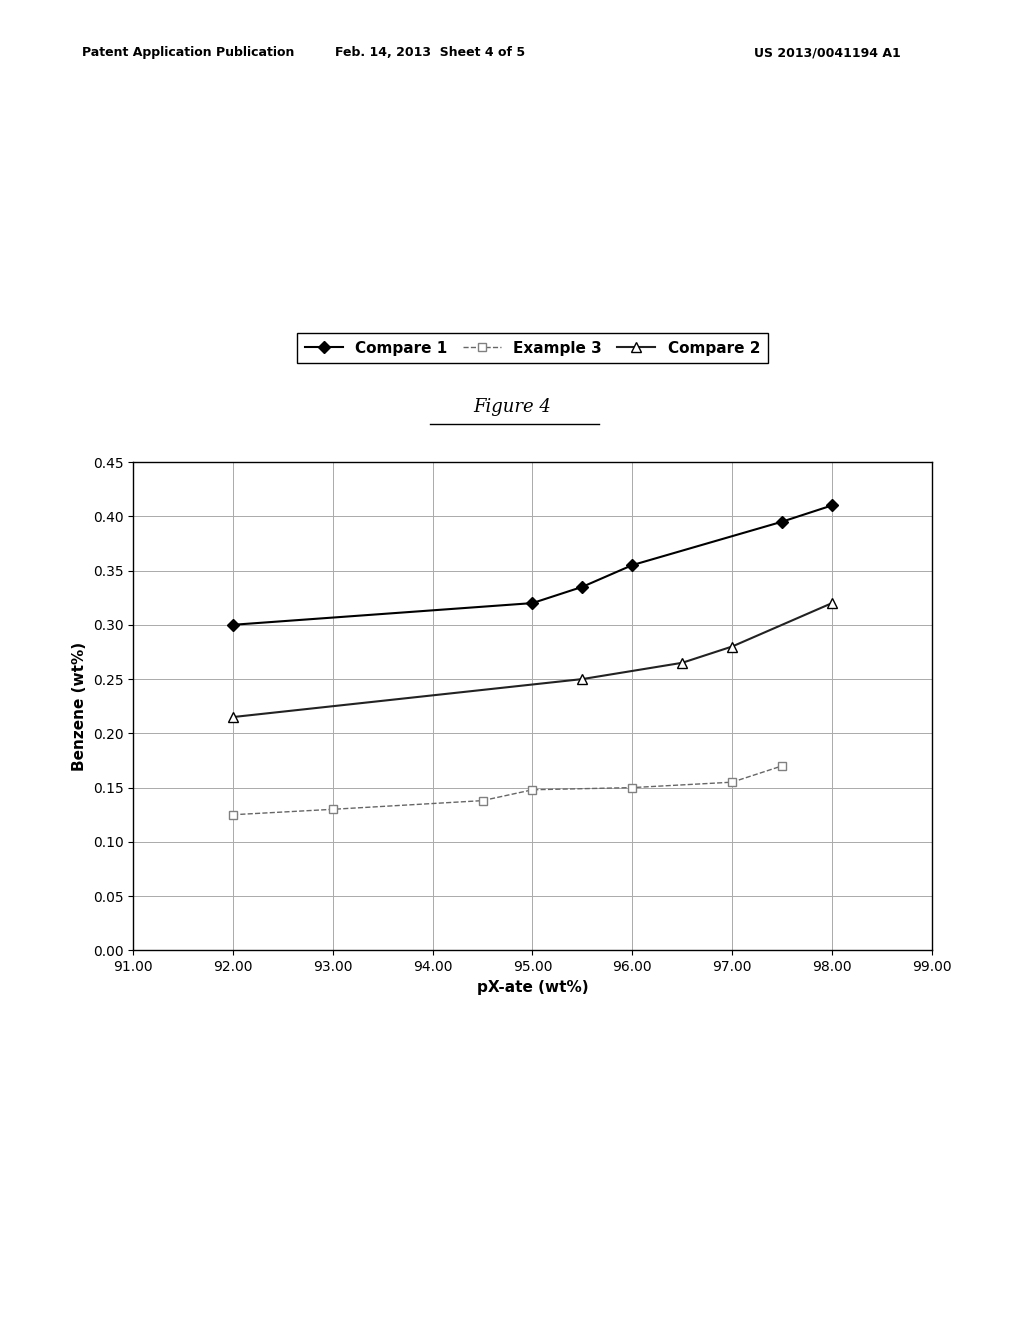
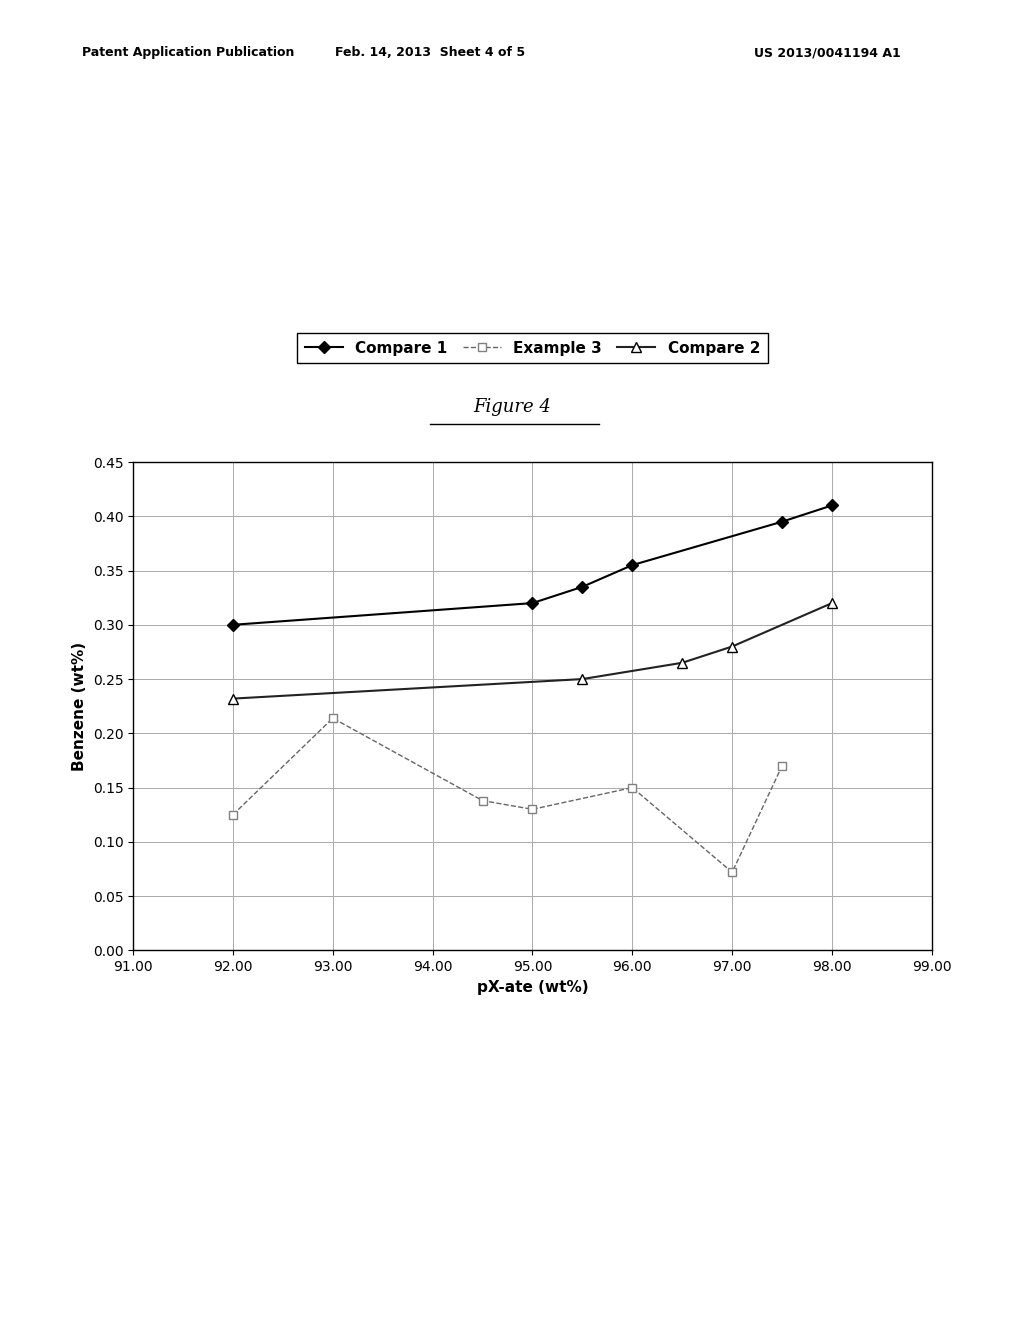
Compare 2/92.00: 0.215 -> 0.232
Example 3/93.00: 0.130 -> 0.214
Example 3/95.00: 0.148 -> 0.130
Example 3/97.00: 0.155 -> 0.072
